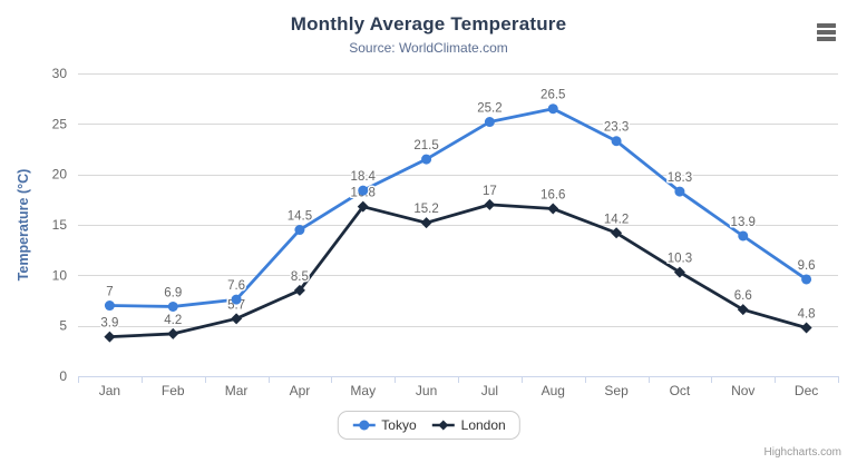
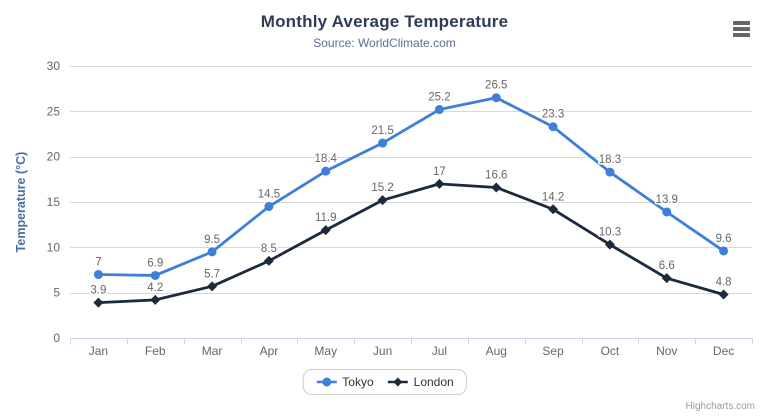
Tokyo/Mar: 7.6 -> 9.5
London/May: 16.8 -> 11.9
